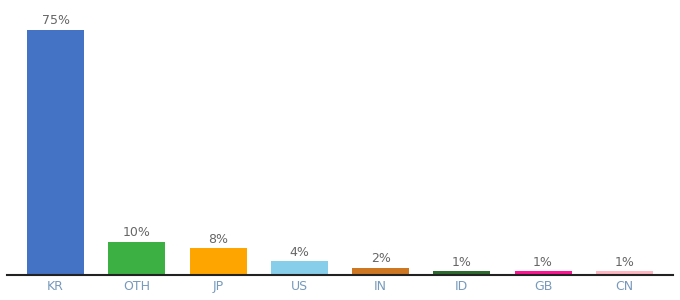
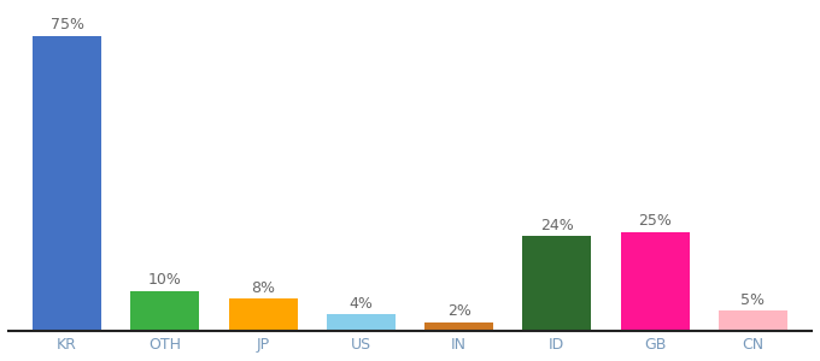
ID: 1% -> 24%
GB: 1% -> 25%
CN: 1% -> 5%
